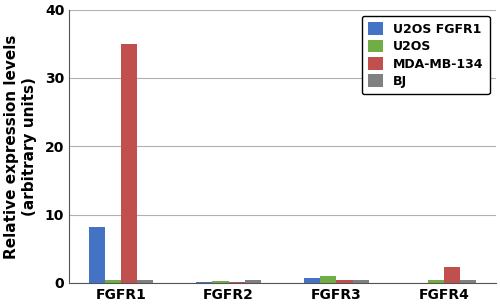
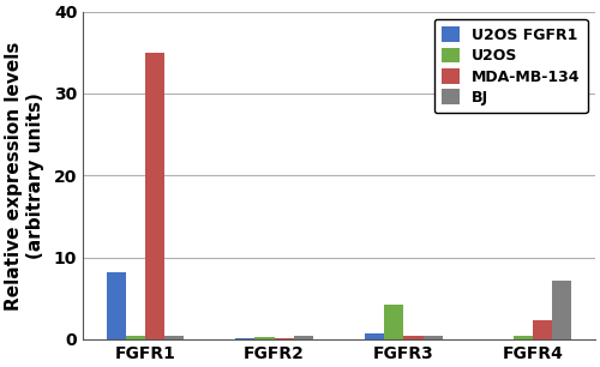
U2OS/FGFR3: 1.0 -> 4.2
BJ/FGFR4: 0.5 -> 7.2
